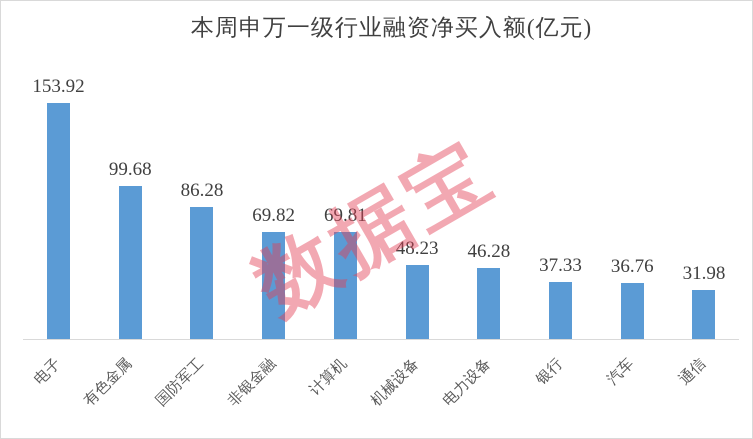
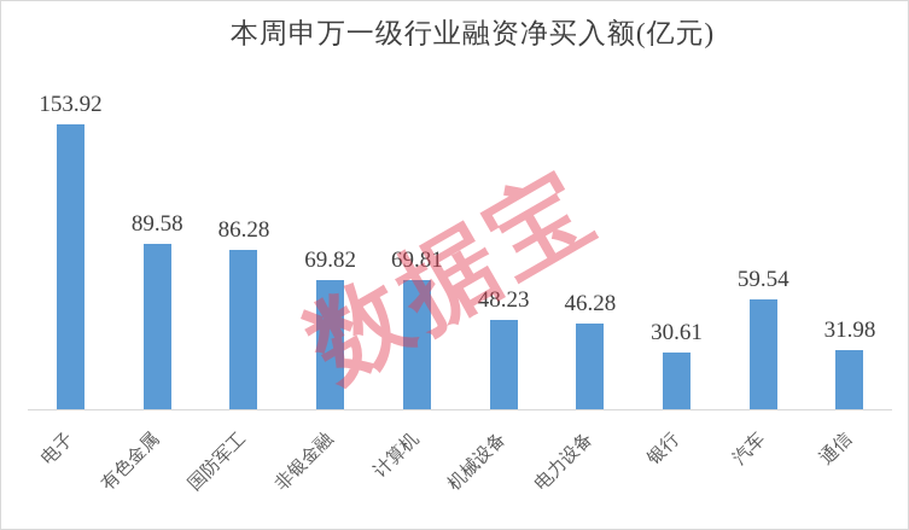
有色金属: 99.68 -> 89.58
银行: 37.33 -> 30.61
汽车: 36.76 -> 59.54
